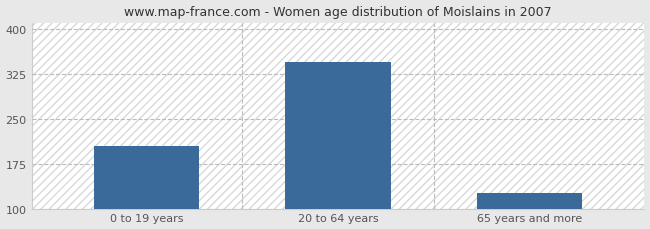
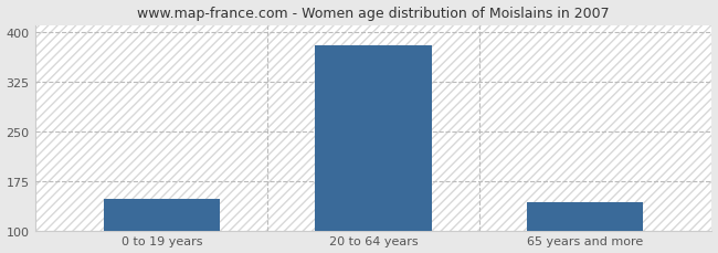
0 to 19 years: 204 -> 148
20 to 64 years: 344 -> 380
65 years and more: 126 -> 143
